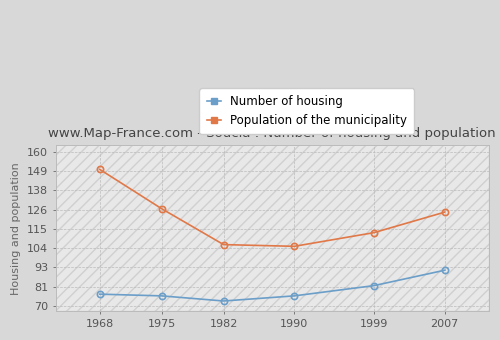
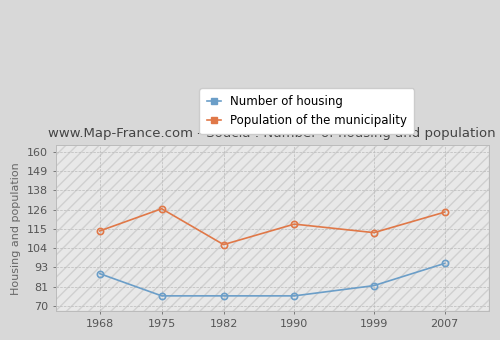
Number of housing/1968: 77 -> 89
Population of the municipality/1968: 150 -> 114
Number of housing/1982: 73 -> 76
Population of the municipality/1990: 105 -> 118
Number of housing/2007: 91 -> 95
